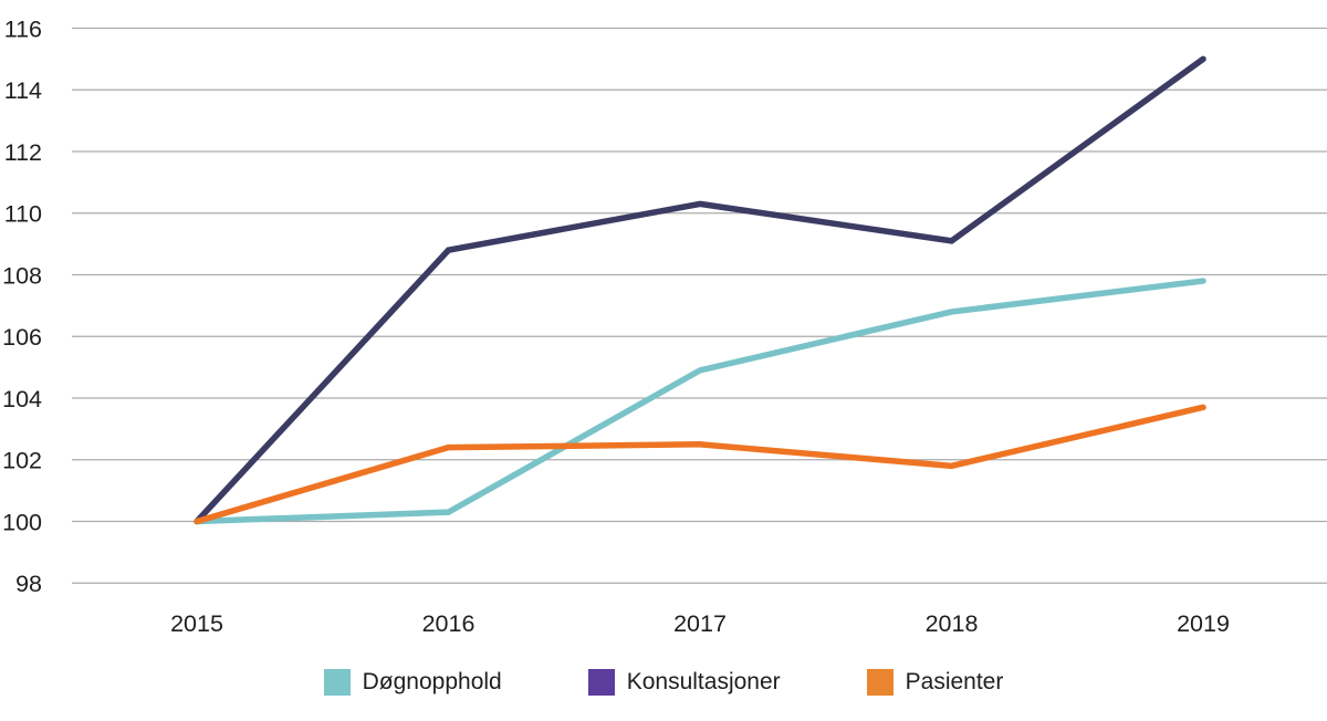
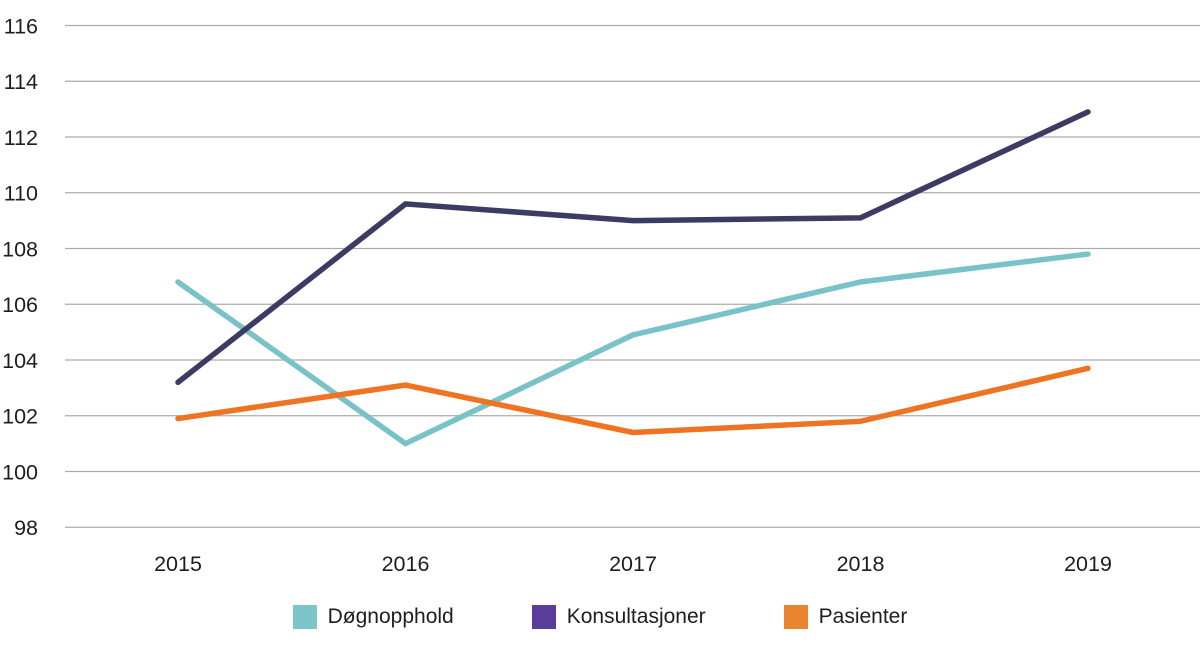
Døgnopphold/2015: 100.0 -> 106.8
Konsultasjoner/2015: 100.0 -> 103.2
Pasienter/2015: 100.0 -> 101.9
Døgnopphold/2016: 100.3 -> 101.0
Konsultasjoner/2016: 108.8 -> 109.6
Pasienter/2016: 102.4 -> 103.1
Konsultasjoner/2017: 110.3 -> 109.0
Pasienter/2017: 102.5 -> 101.4
Konsultasjoner/2019: 115.0 -> 112.9
